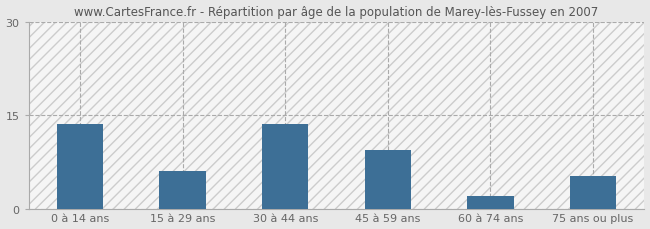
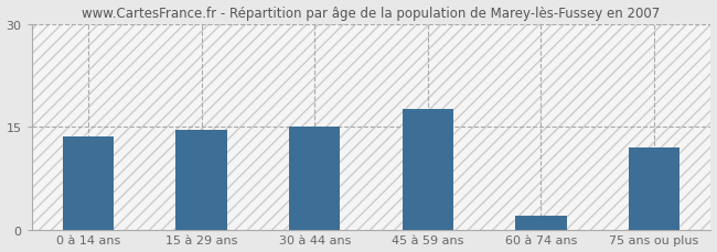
15 à 29 ans: 6.0 -> 14.5
30 à 44 ans: 13.6 -> 15.0
45 à 59 ans: 9.4 -> 17.5
75 ans ou plus: 5.2 -> 12.0
